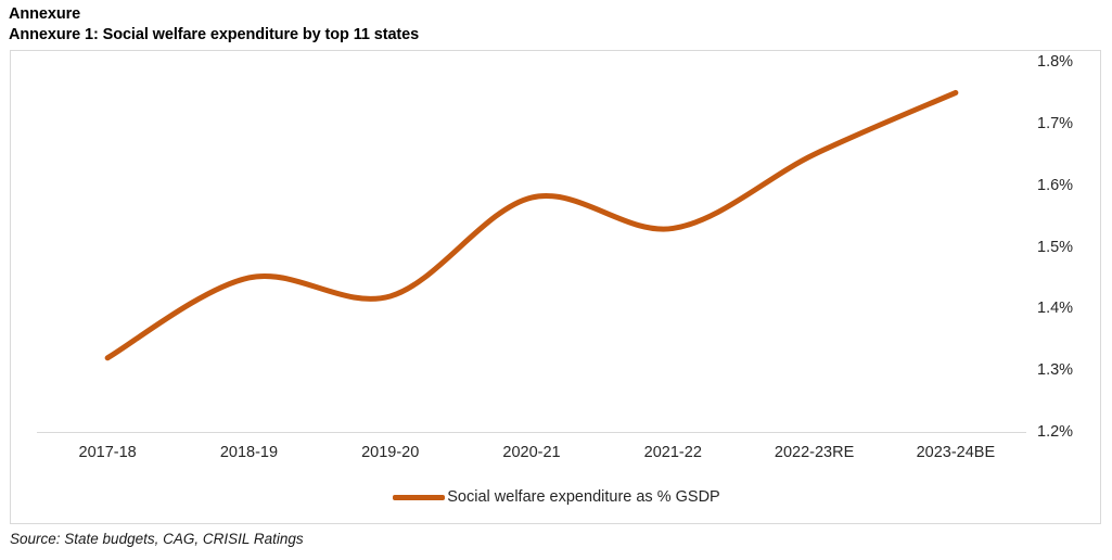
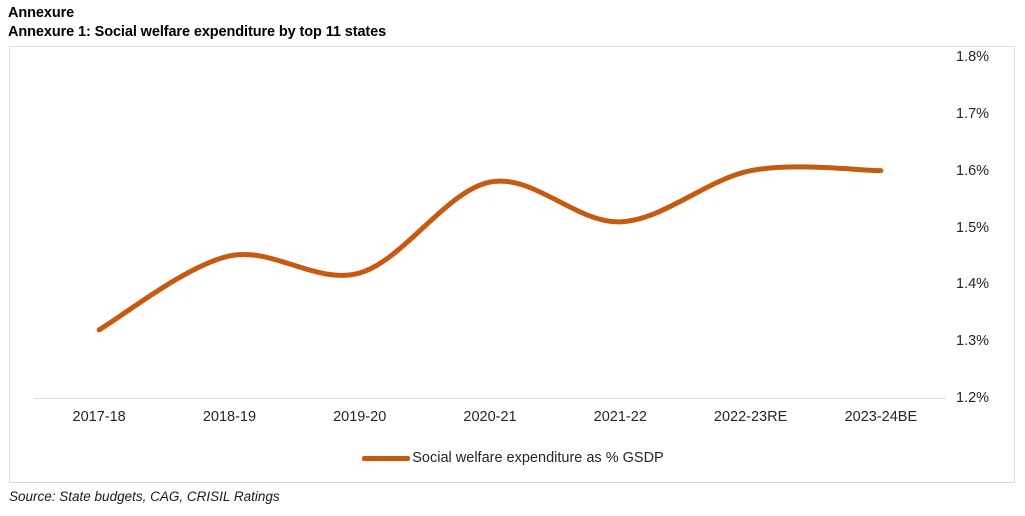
2021-22: 1.53% -> 1.51%
2022-23RE: 1.65% -> 1.60%
2023-24BE: 1.75% -> 1.60%
